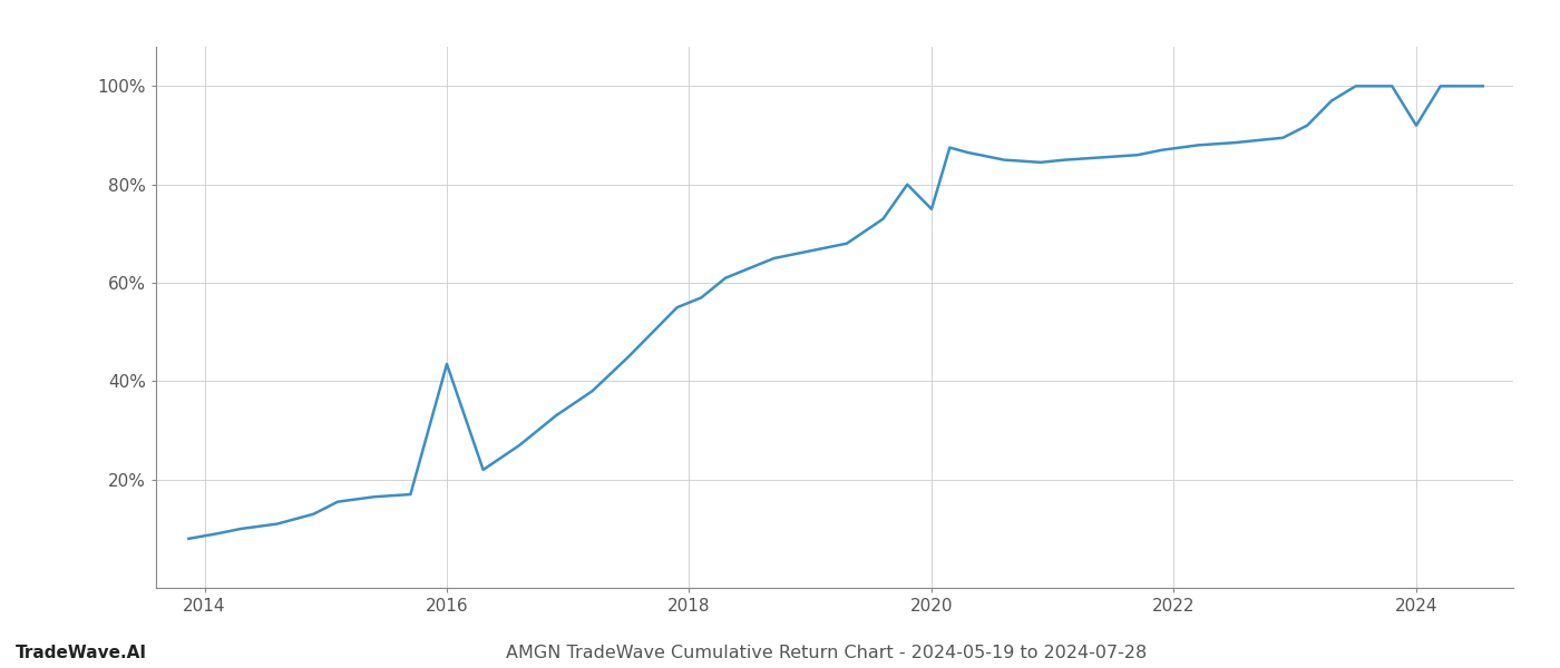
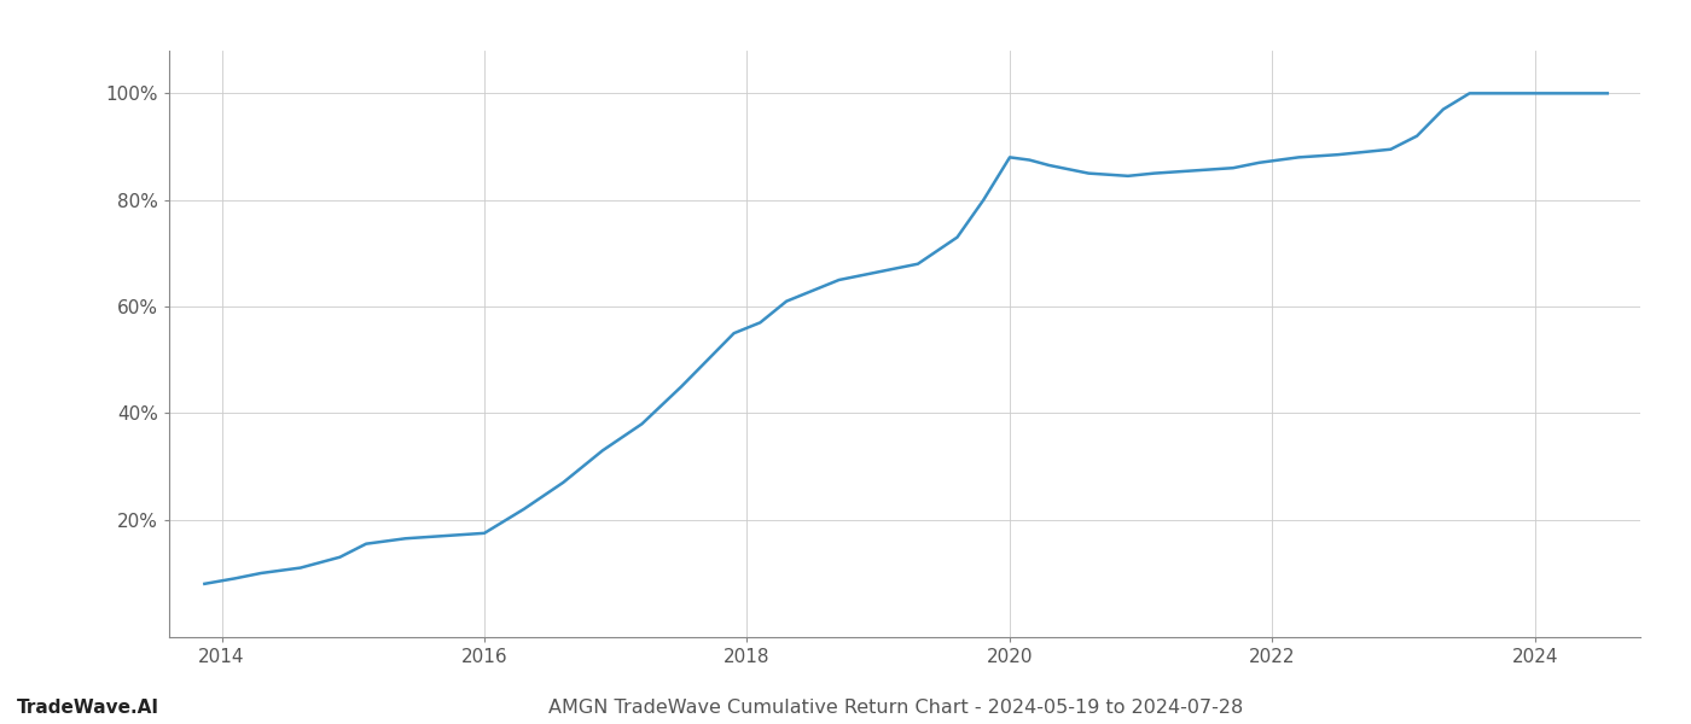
2016: 43.5% -> 17.5%
2020: 75.0% -> 88.0%
2024: 92.0% -> 100.0%
